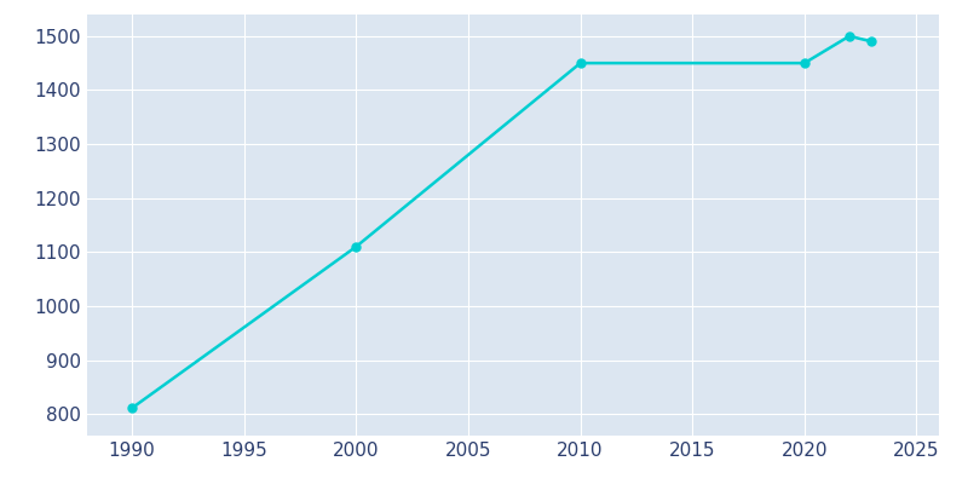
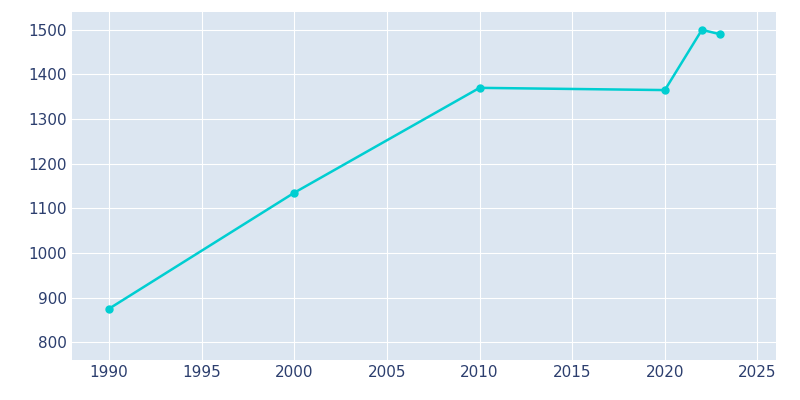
1990: 811 -> 875
2000: 1110 -> 1135
2010: 1450 -> 1370
2020: 1450 -> 1365
